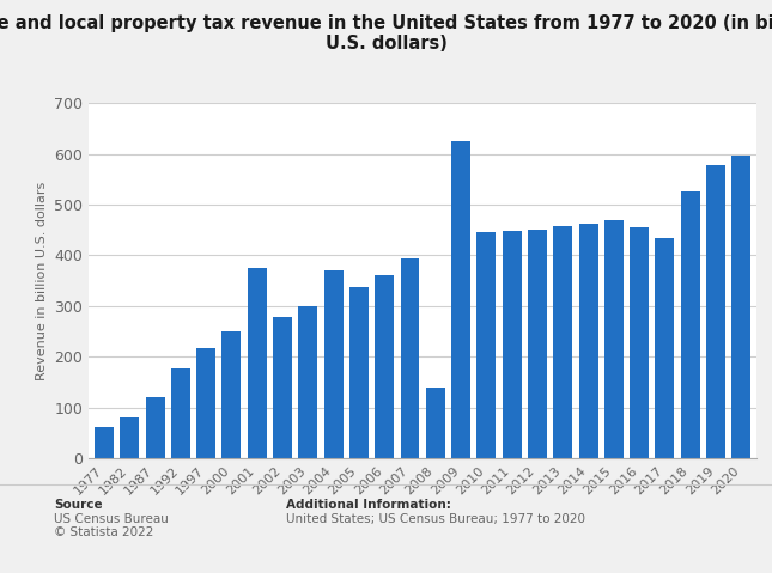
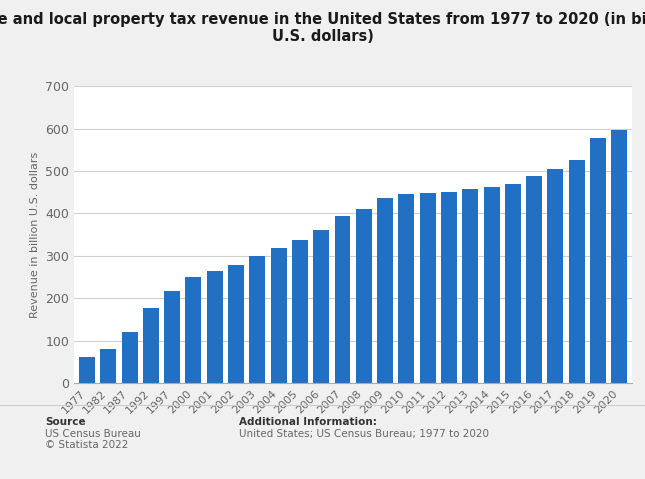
2001: 375 -> 265
2004: 370 -> 318
2008: 140 -> 410
2009: 625 -> 436
2016: 455 -> 488
2017: 435 -> 504
